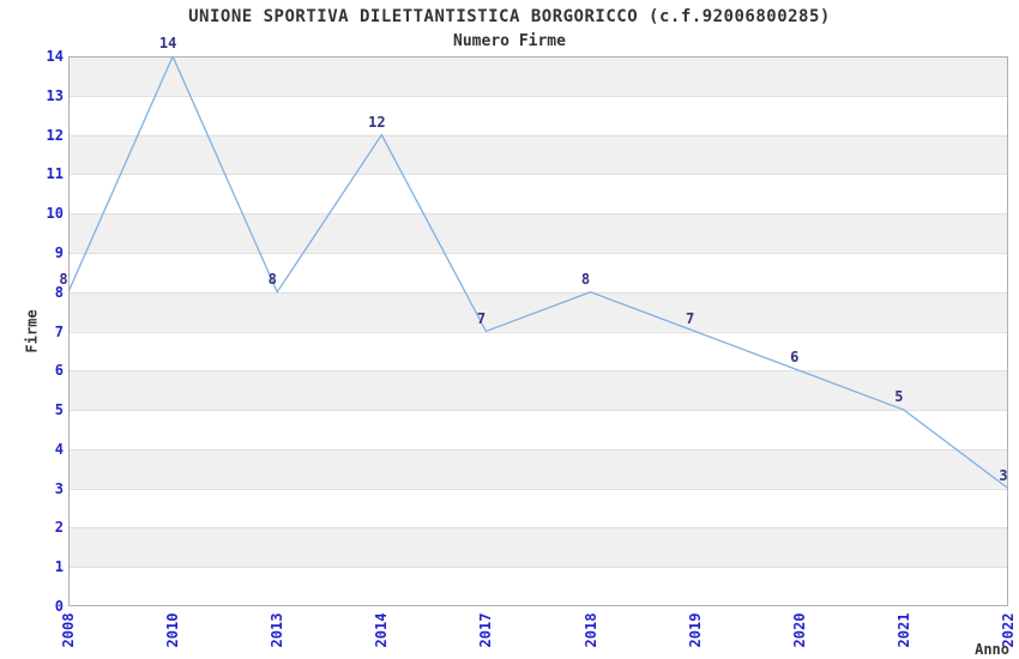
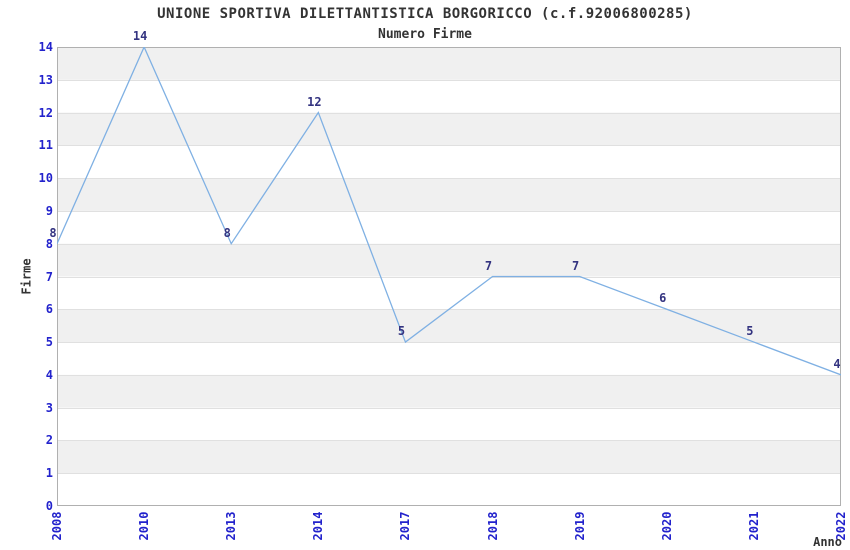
2017: 7 -> 5
2018: 8 -> 7
2022: 3 -> 4
